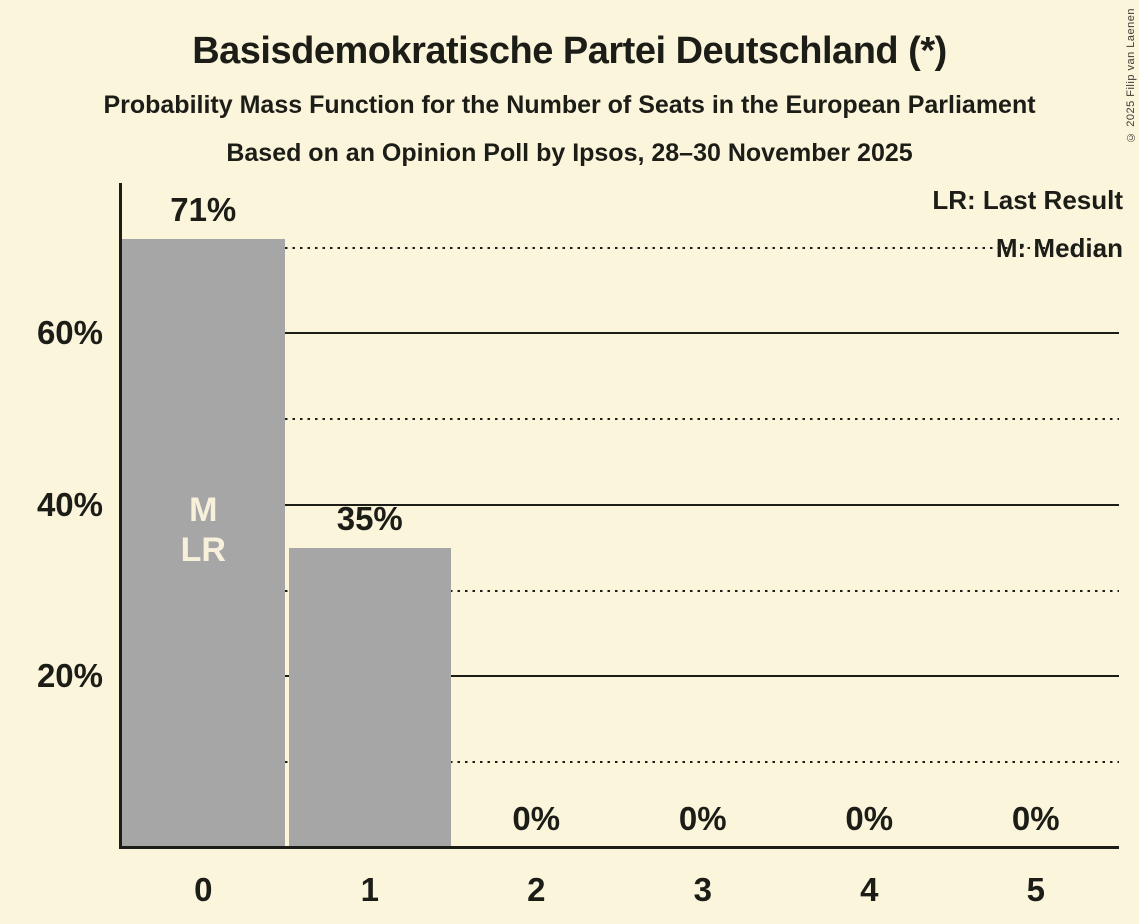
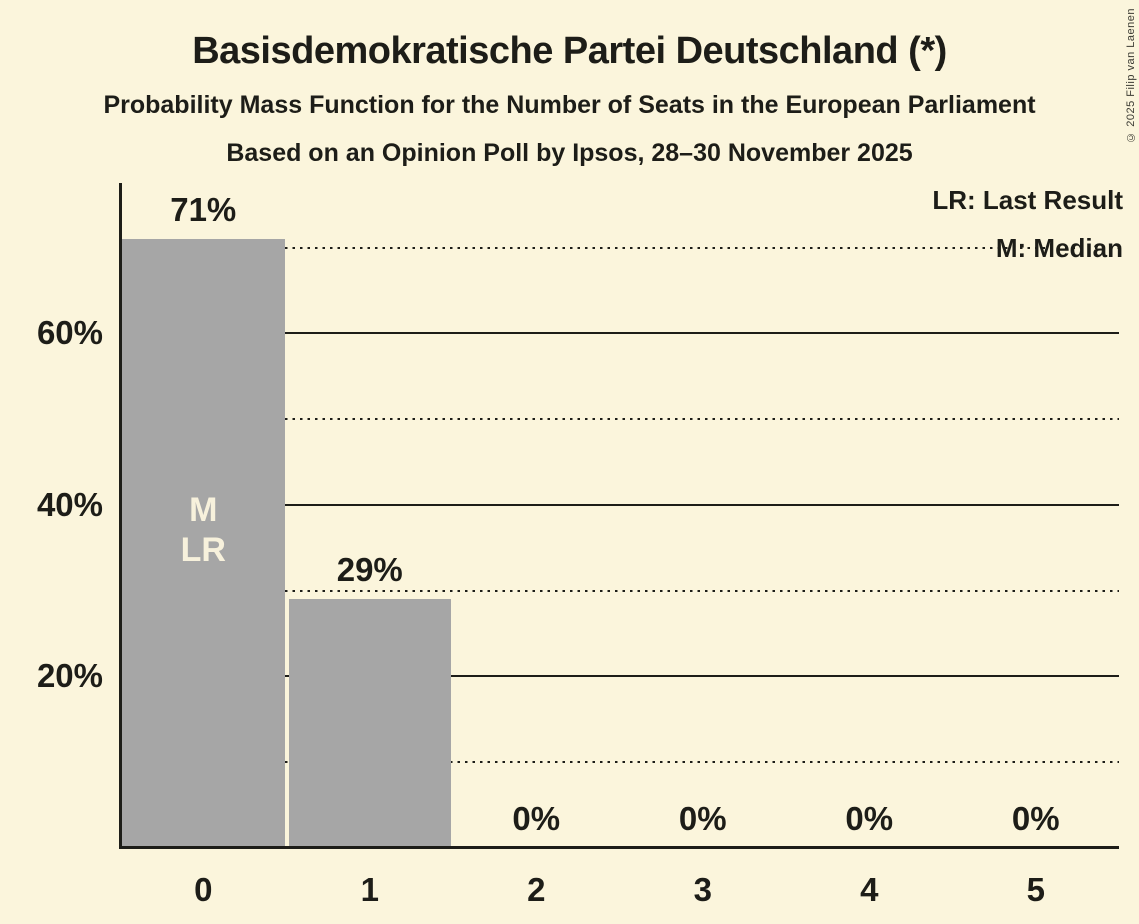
1: 35% -> 29%
